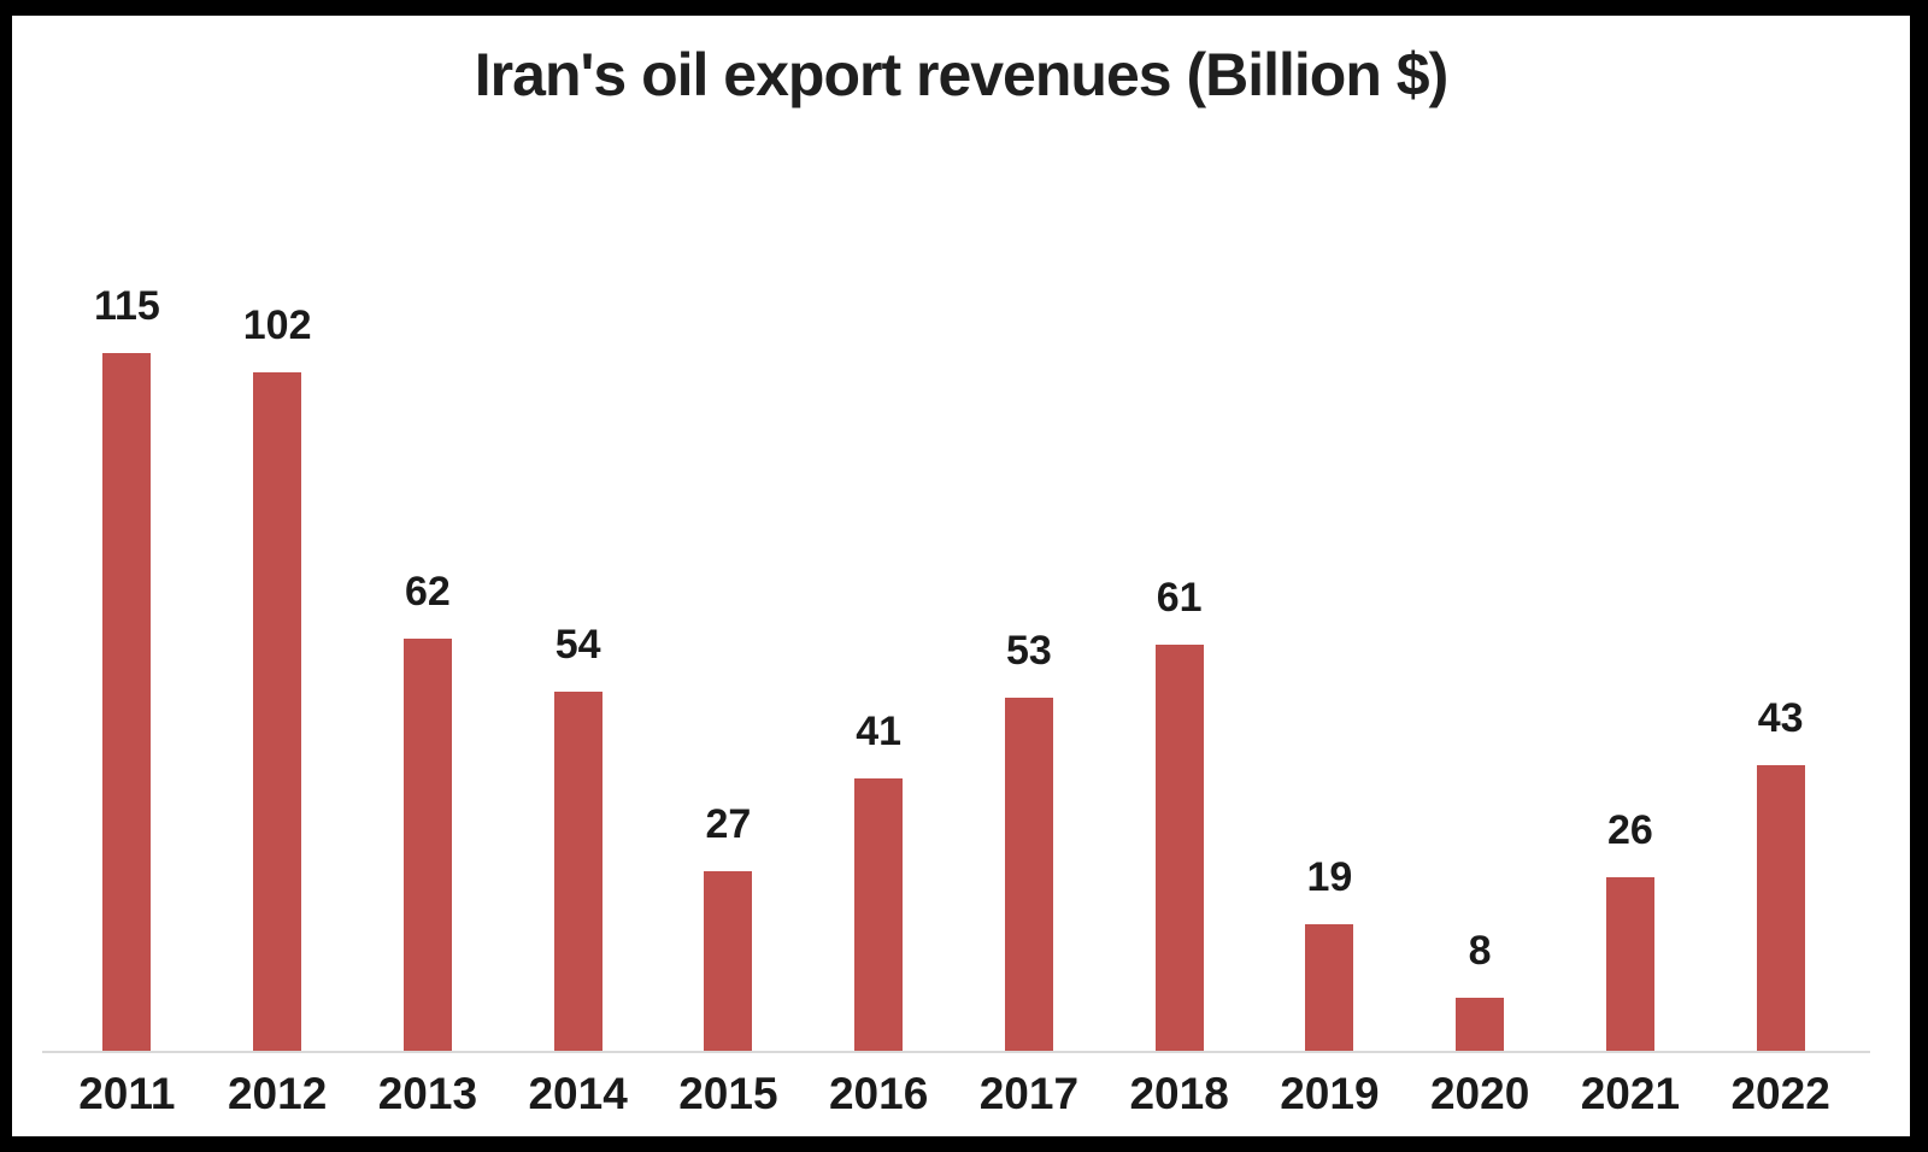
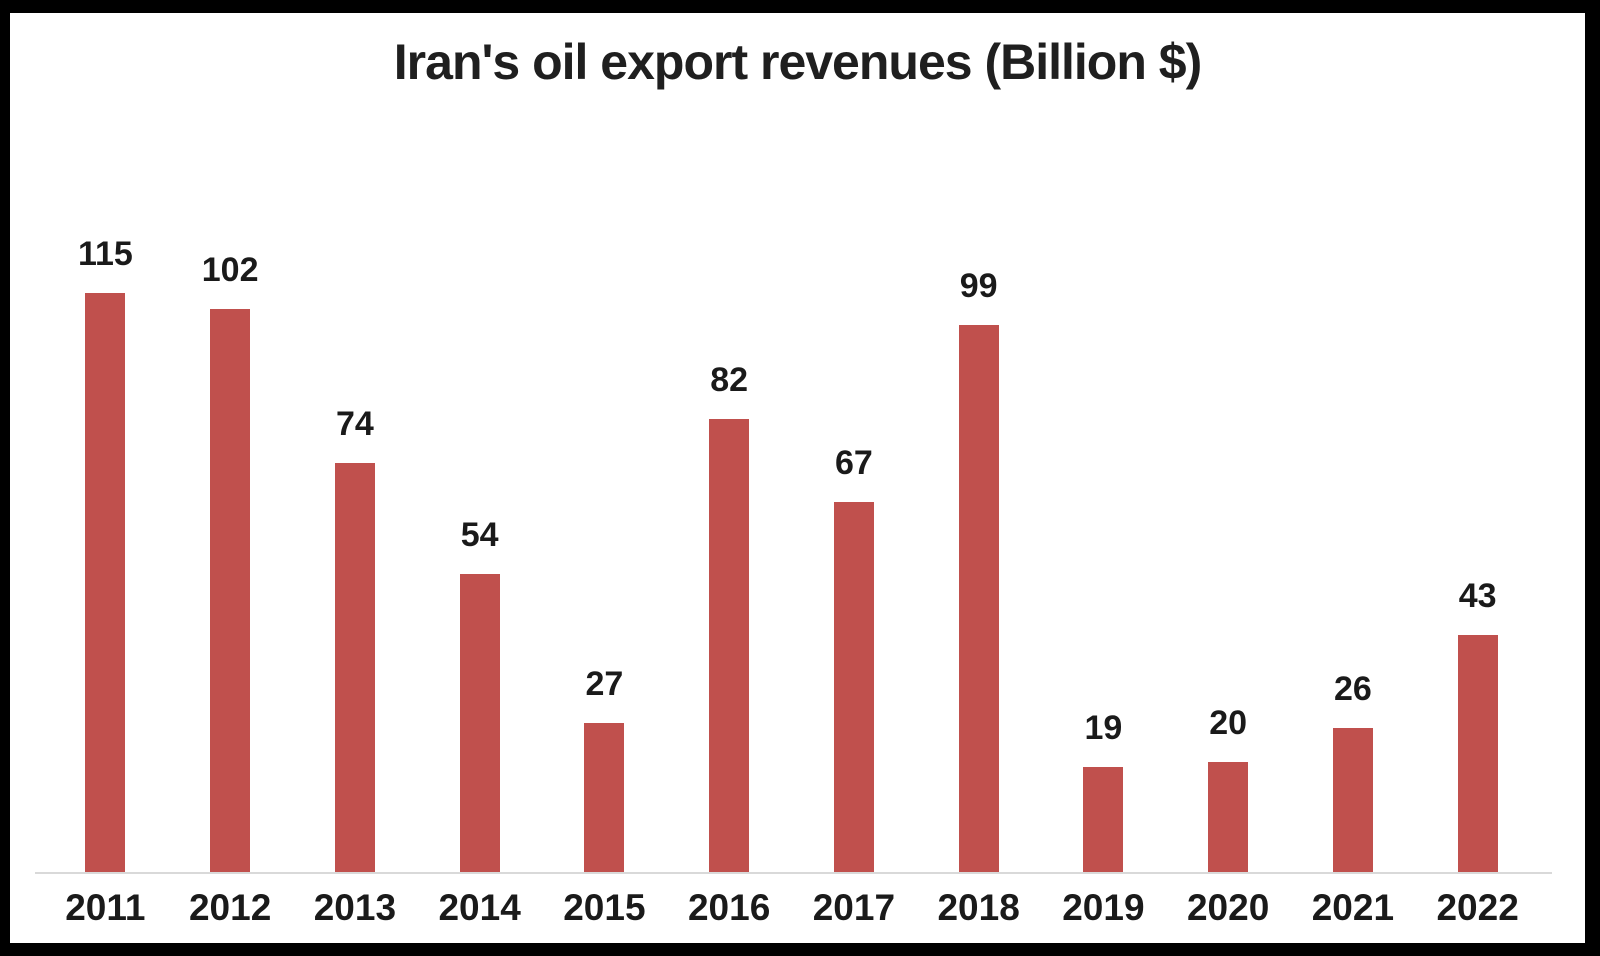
2013: 62 -> 74
2016: 41 -> 82
2017: 53 -> 67
2018: 61 -> 99
2020: 8 -> 20
